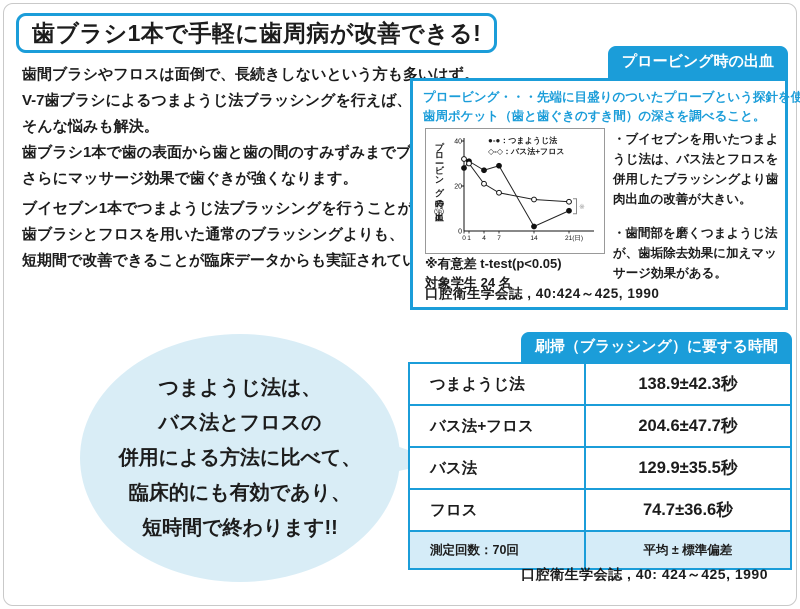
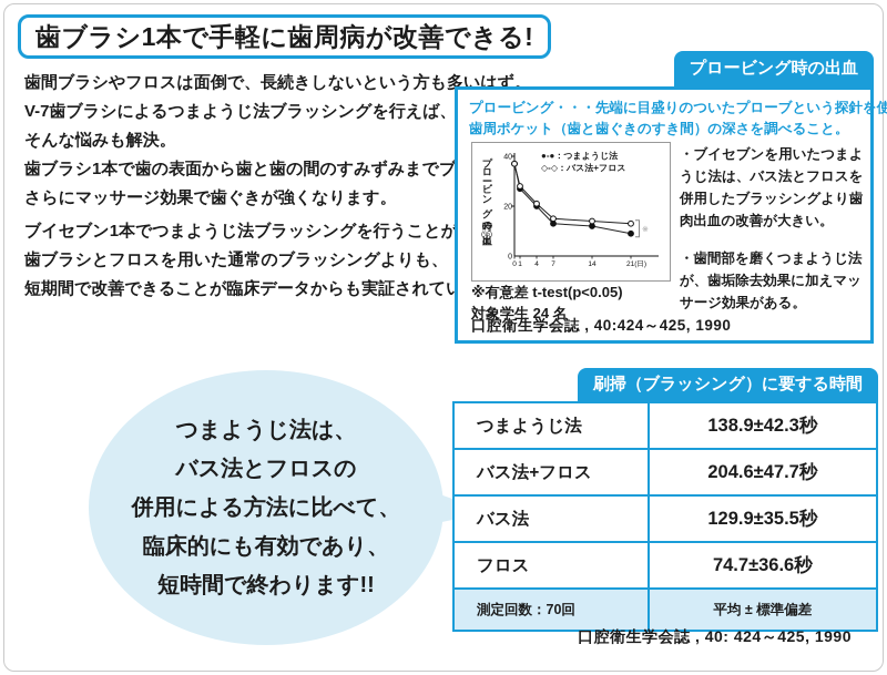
つまようじ法/0: 28 -> 37
バス法+フロス/0: 32 -> 37
つまようじ法/1: 31 -> 27
バス法+フロス/1: 30 -> 28
つまようじ法/4: 27 -> 20
つまようじ法/7: 29 -> 13
バス法+フロス/7: 17 -> 15
つまようじ法/14: 2 -> 12
